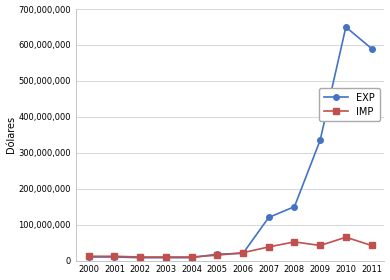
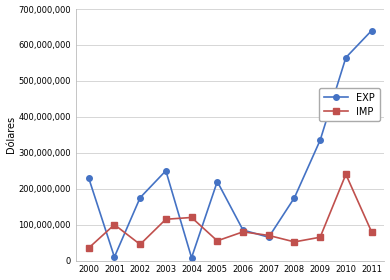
EXP/2000: 10,000,000 -> 230,000,000
IMP/2000: 12,000,000 -> 35,000,000
IMP/2001: 12,000,000 -> 100,000,000
EXP/2002: 8,000,000 -> 175,000,000
IMP/2002: 10,000,000 -> 45,000,000
EXP/2003: 8,000,000 -> 250,000,000
IMP/2003: 10,000,000 -> 115,000,000
IMP/2004: 10,000,000 -> 120,000,000
EXP/2005: 18,000,000 -> 220,000,000
IMP/2005: 15,000,000 -> 55,000,000
EXP/2006: 20,000,000 -> 85,000,000
IMP/2006: 22,000,000 -> 80,000,000
EXP/2007: 120,000,000 -> 65,000,000
IMP/2007: 38,000,000 -> 70,000,000
EXP/2008: 150,000,000 -> 175,000,000
IMP/2009: 42,000,000 -> 65,000,000
EXP/2010: 650,000,000 -> 565,000,000
IMP/2010: 65,000,000 -> 240,000,000
EXP/2011: 590,000,000 -> 640,000,000
IMP/2011: 42,000,000 -> 80,000,000
